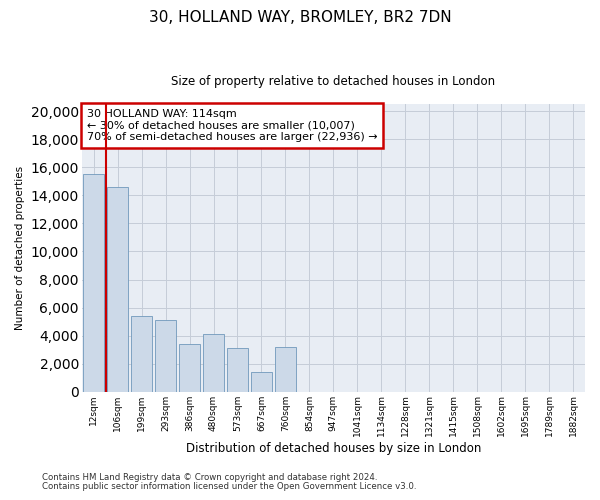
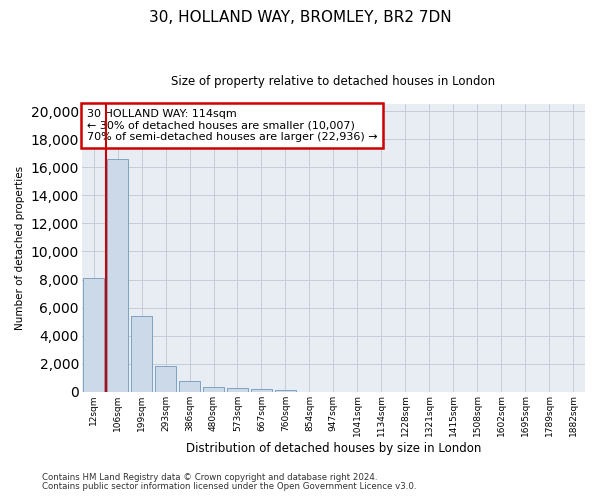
12sqm: 15,500 -> 8,100
106sqm: 14,600 -> 16,600
293sqm: 5,100 -> 1,800
386sqm: 3,400 -> 800
480sqm: 4,100 -> 400
573sqm: 3,100 -> 200
667sqm: 1,400 -> 200
760sqm: 3,200 -> 100
